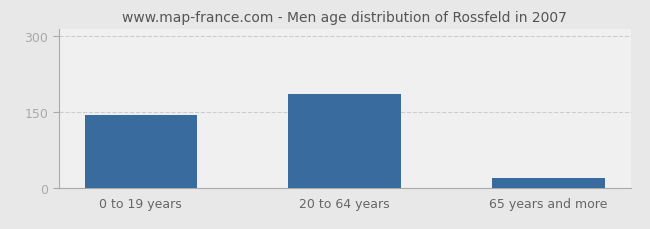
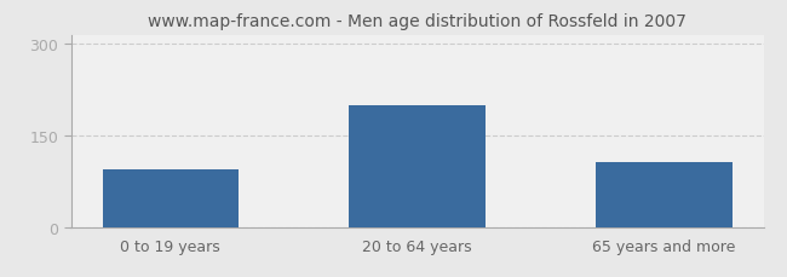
0 to 19 years: 144 -> 94
20 to 64 years: 185 -> 200
65 years and more: 20 -> 106
